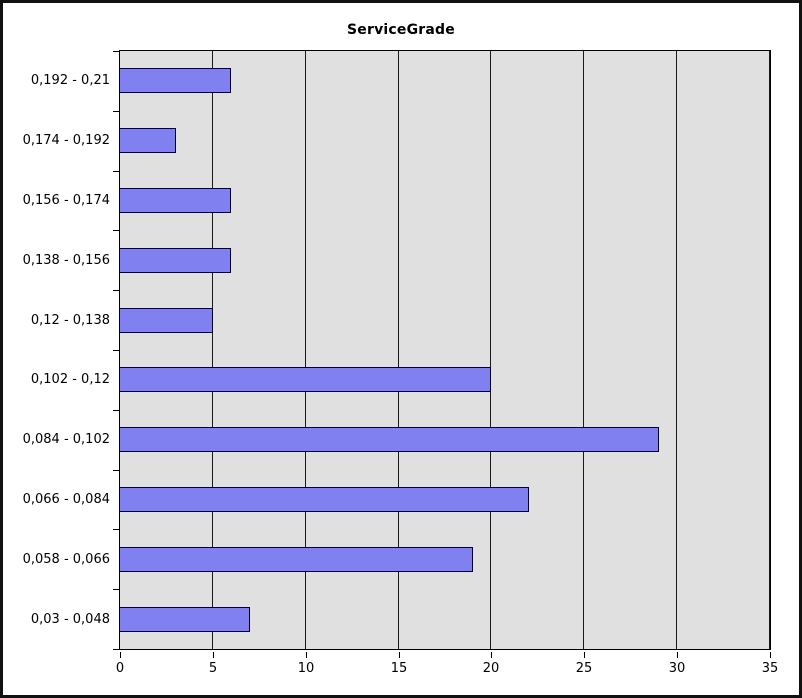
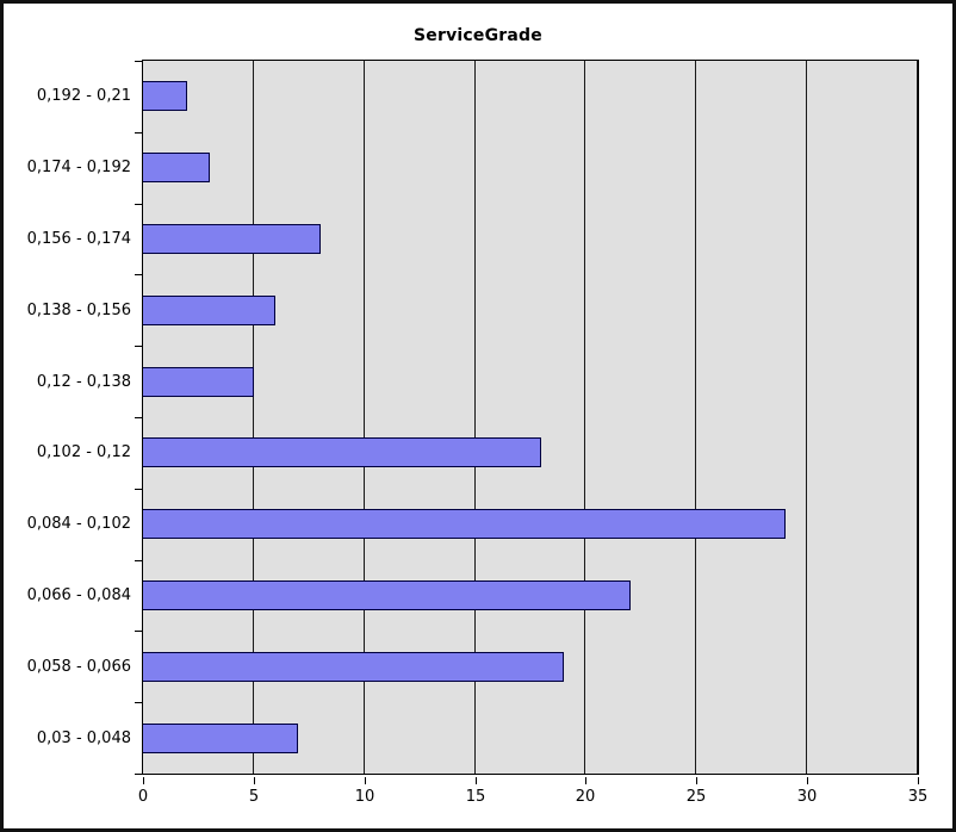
0,192 - 0,21: 6 -> 2
0,156 - 0,174: 6 -> 8
0,102 - 0,12: 20 -> 18
